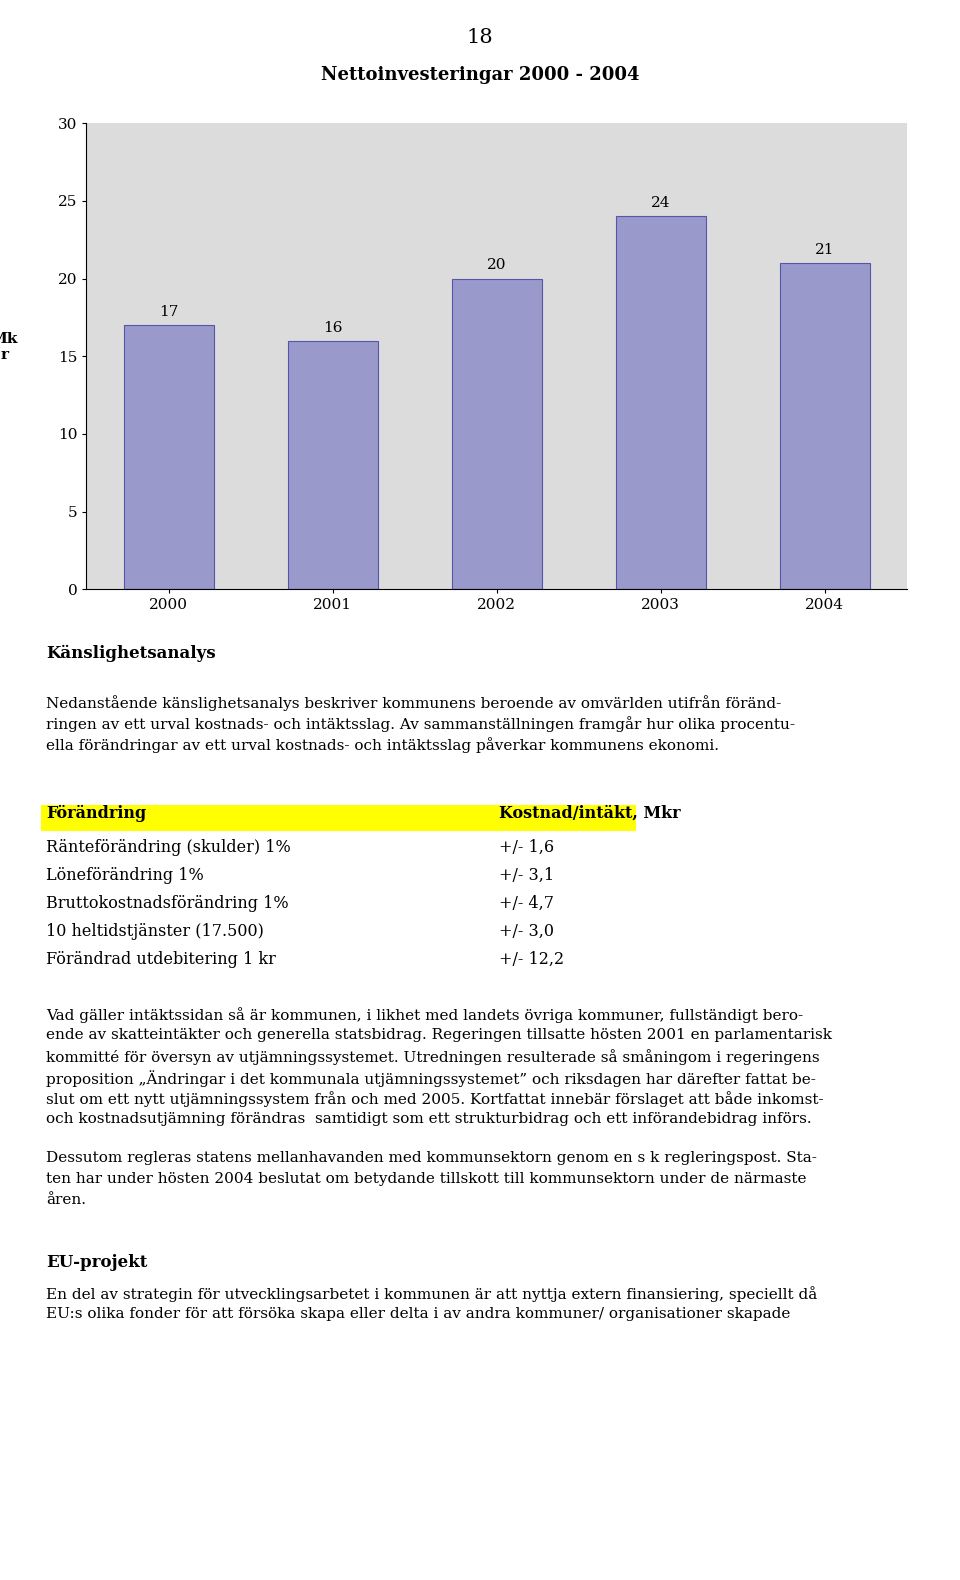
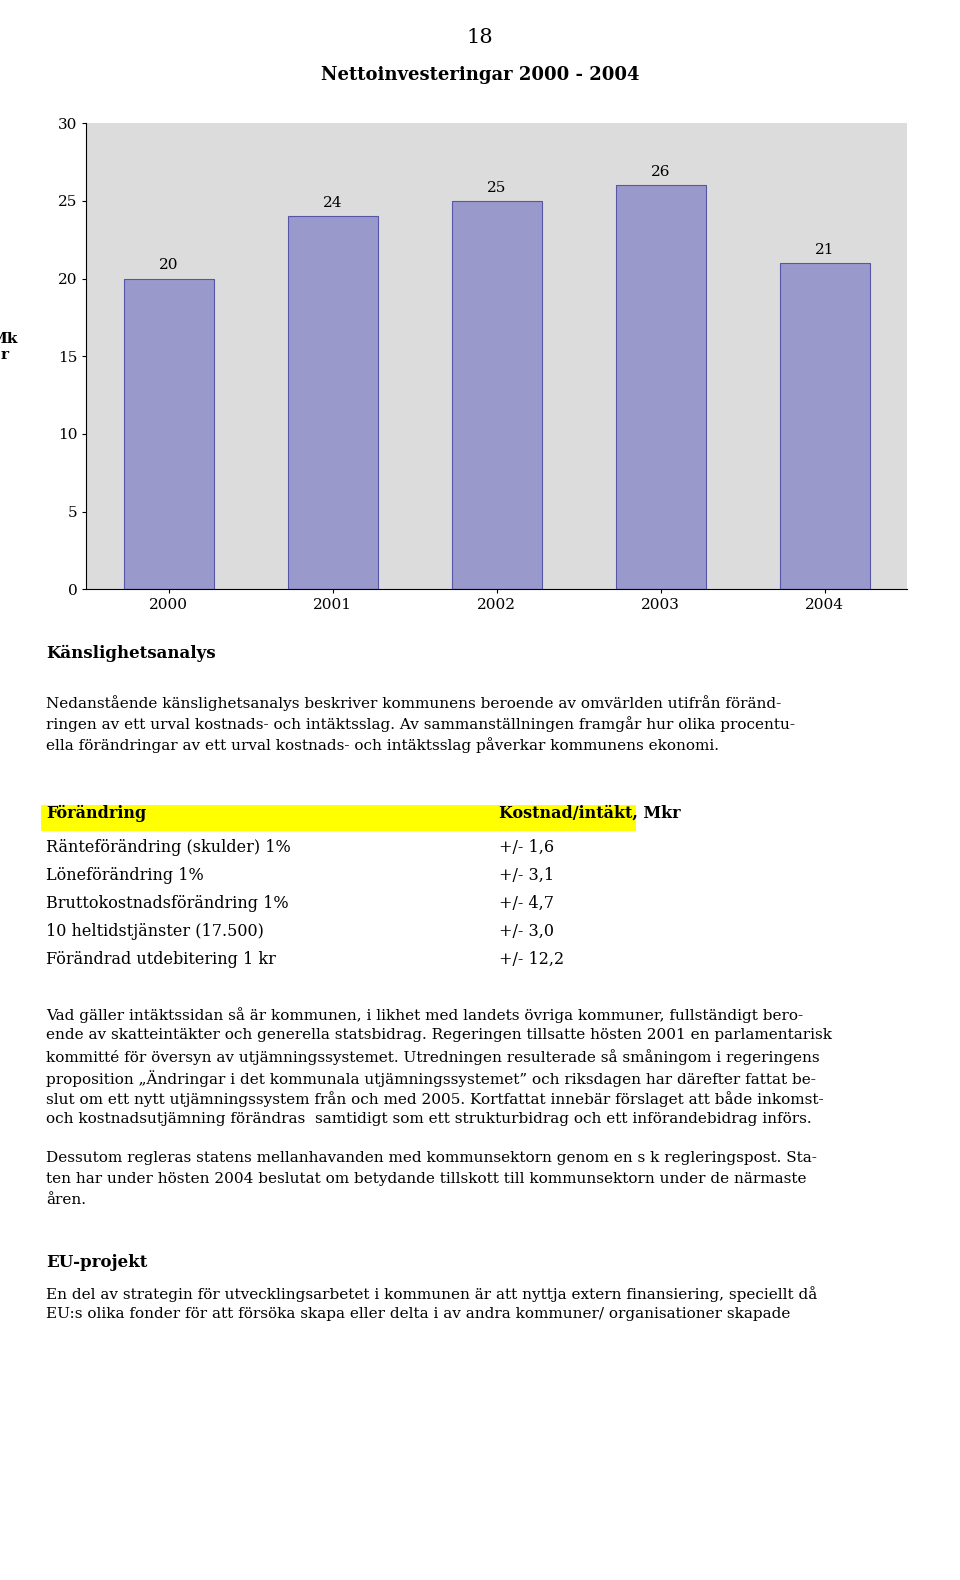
2000: 17 -> 20
2001: 16 -> 24
2002: 20 -> 25
2003: 24 -> 26
